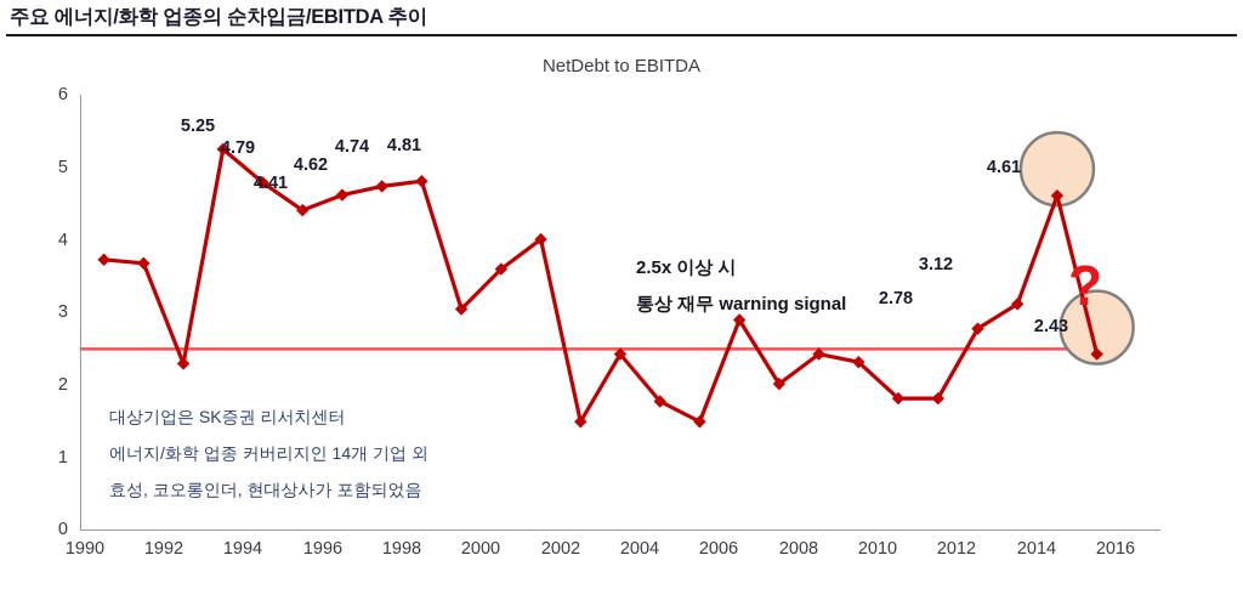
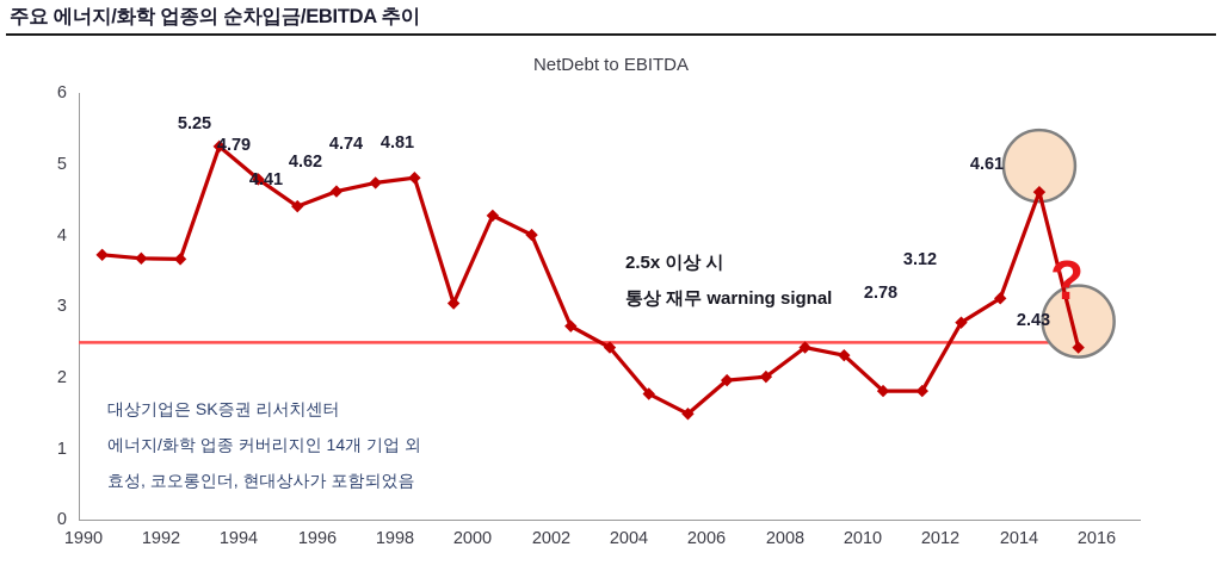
1992: 2.3 -> 3.7
2000: 3.6 -> 4.3
2002: 1.5 -> 2.7
2006: 2.9 -> 2.0
